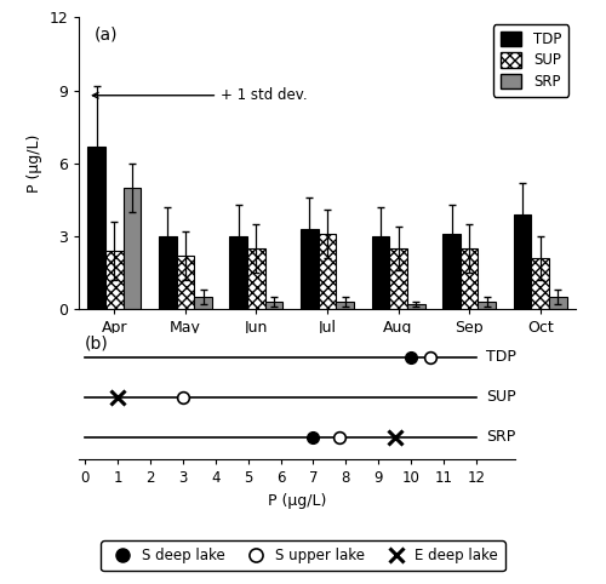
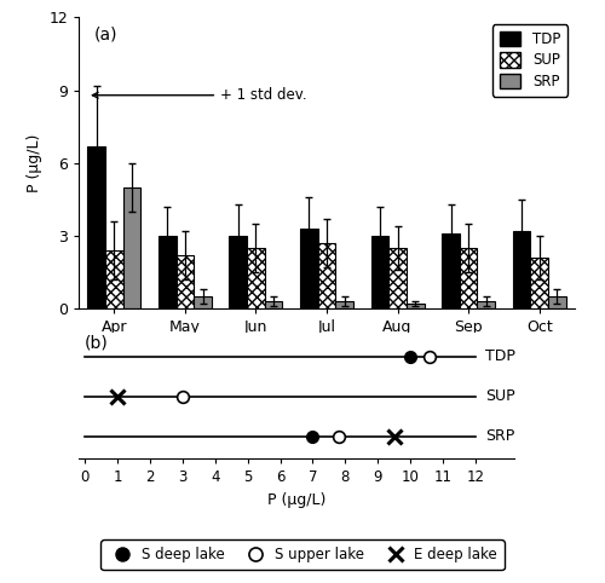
SUP/Jul: 3.1 -> 2.7
TDP/Oct: 3.9 -> 3.2
